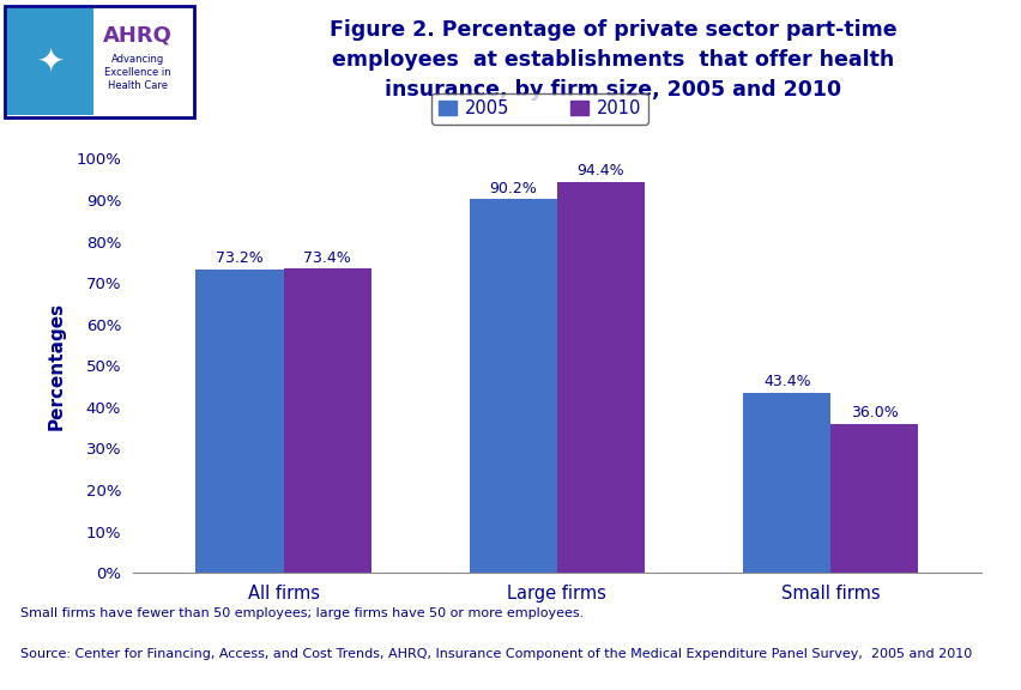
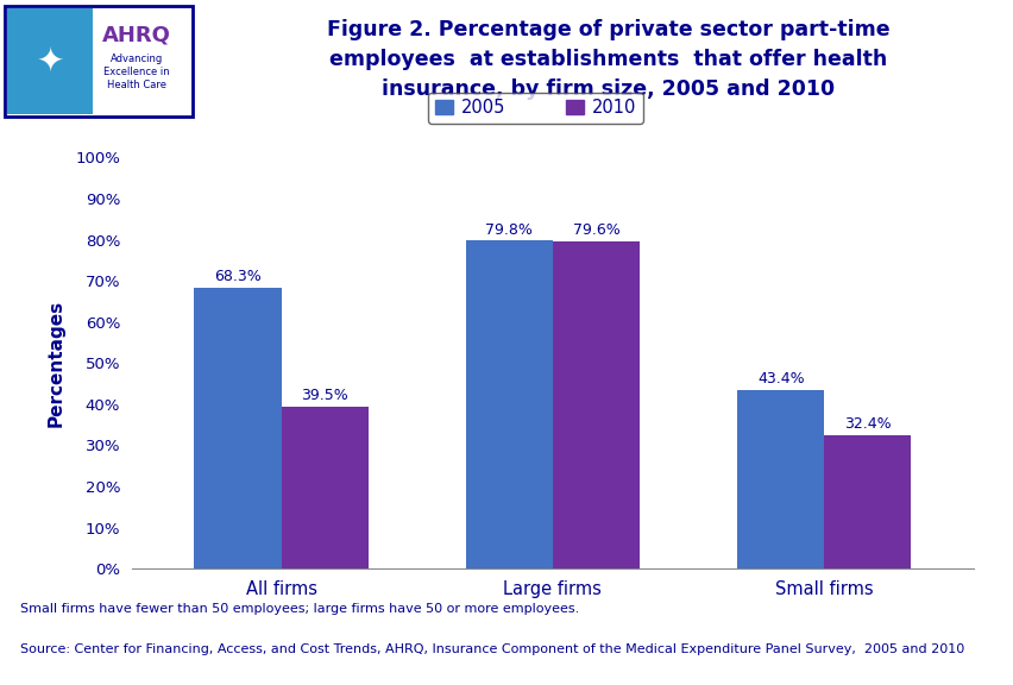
2005/All firms: 73.2% -> 68.3%
2010/All firms: 73.4% -> 39.5%
2005/Large firms: 90.2% -> 79.8%
2010/Large firms: 94.4% -> 79.6%
2010/Small firms: 36.0% -> 32.4%
